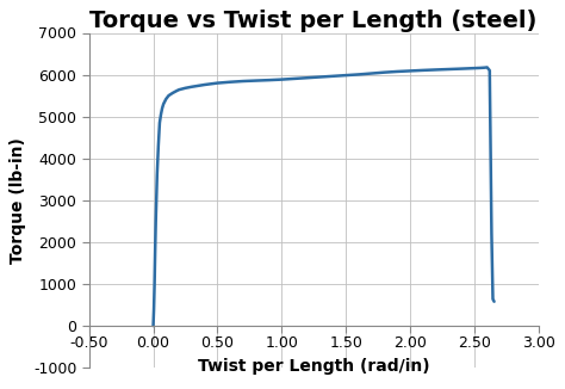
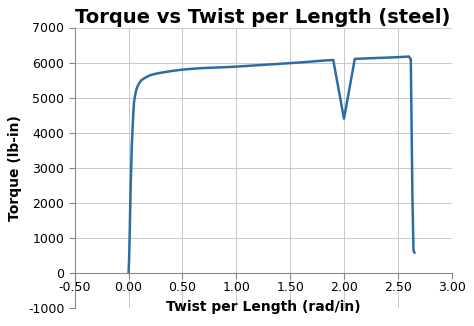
2.00: 6090 -> 4400
